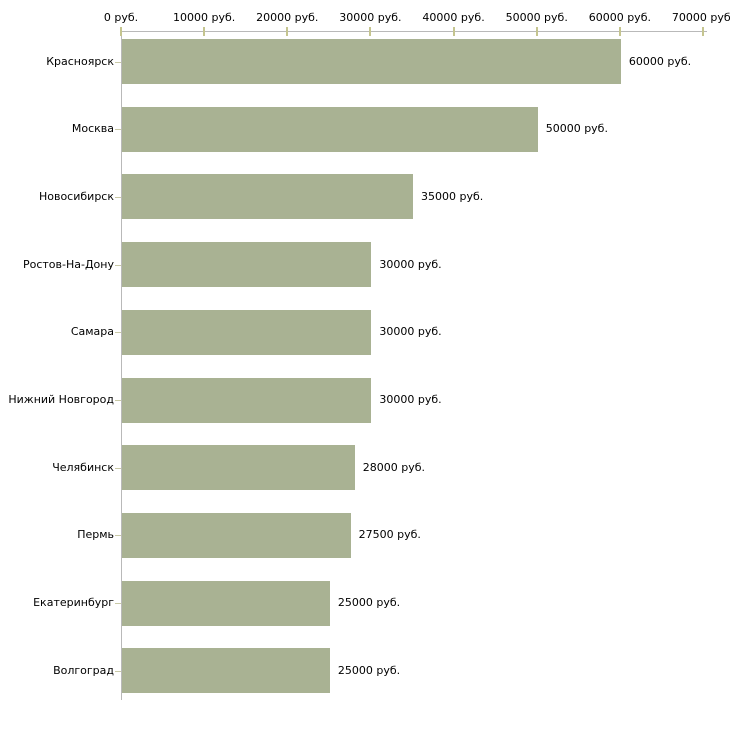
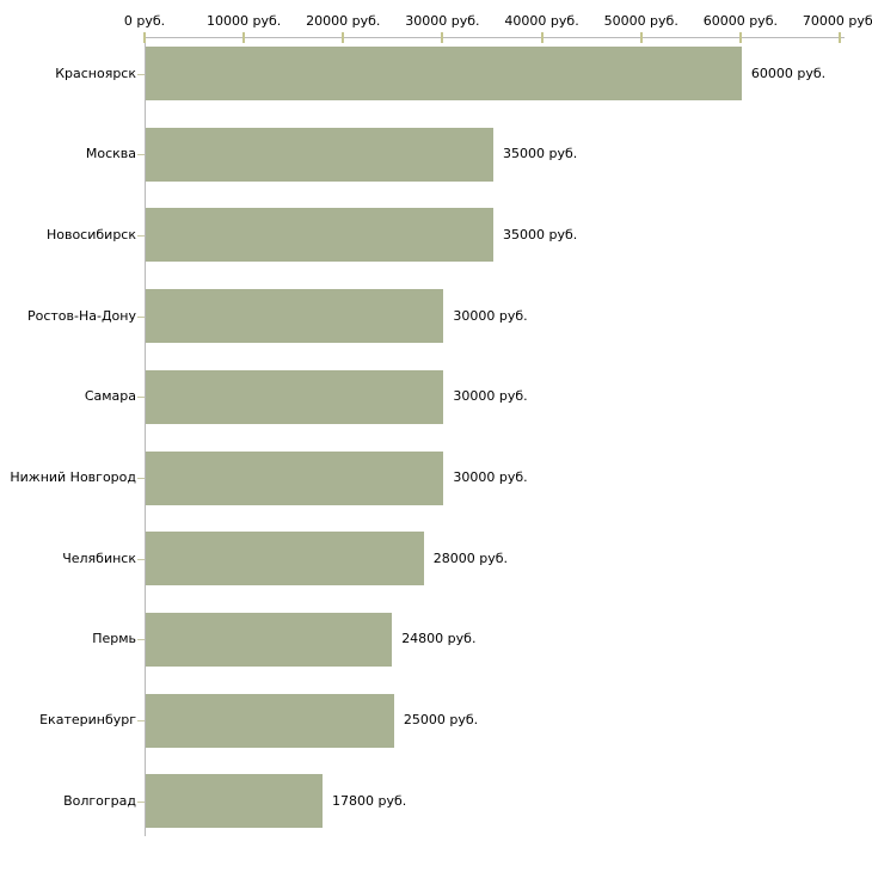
Москва: 50000 -> 35000
Пермь: 27500 -> 24800
Волгоград: 25000 -> 17800
